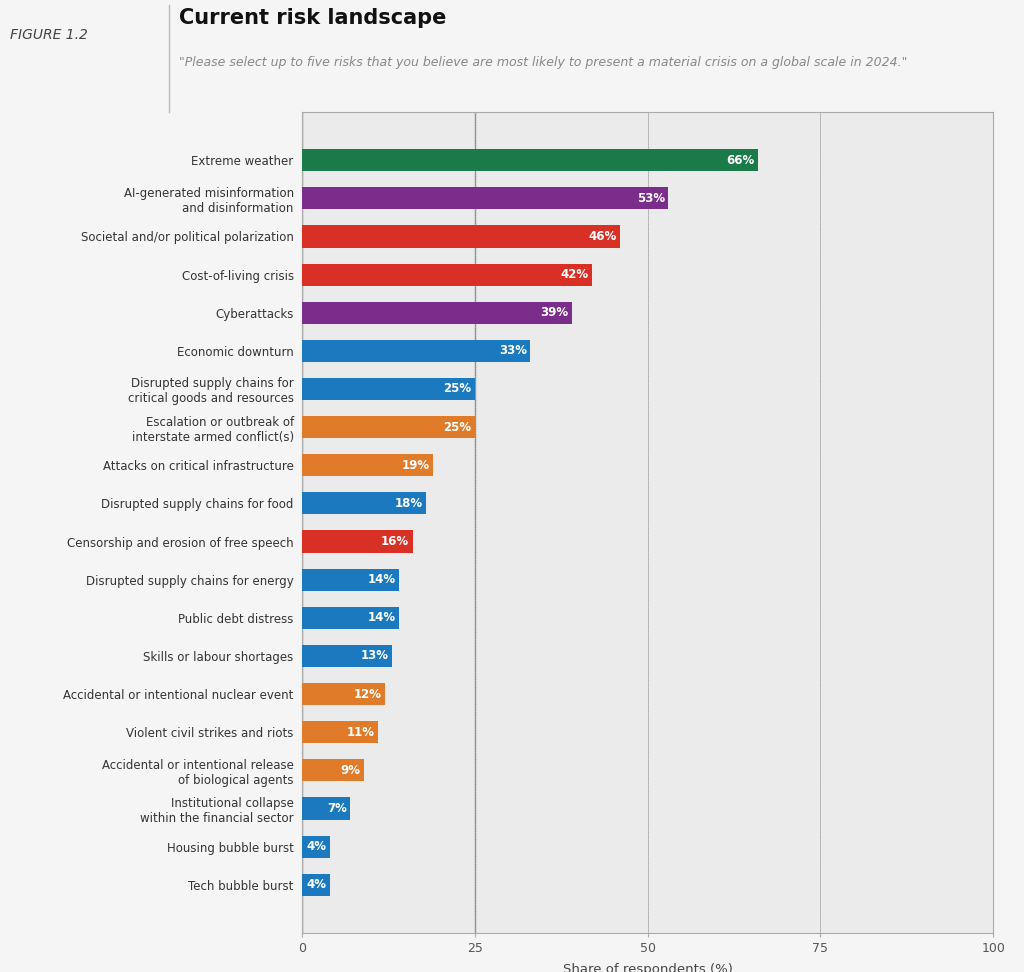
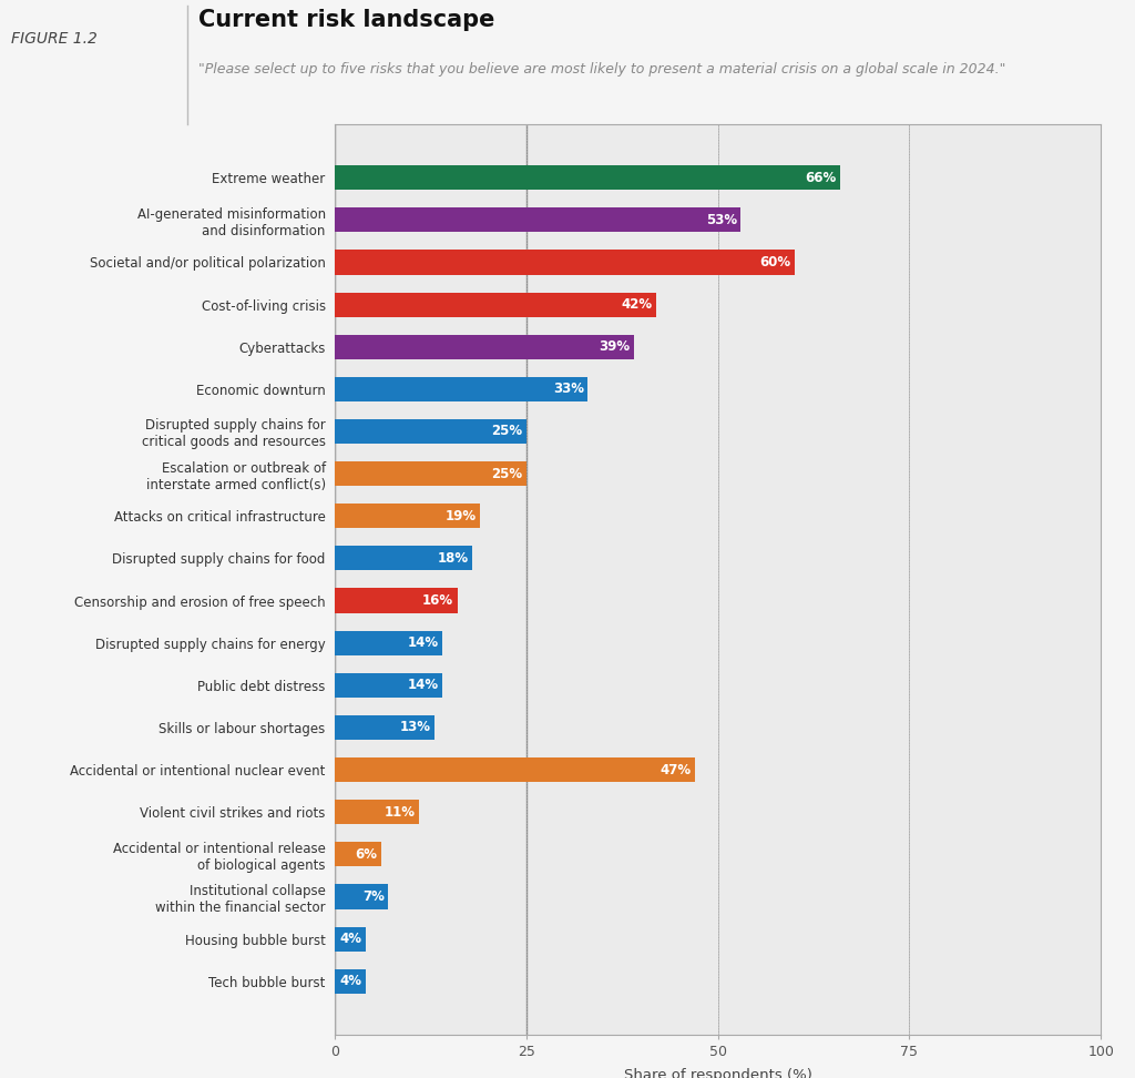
Societal and/or political polarization: 46% -> 60%
Accidental or intentional nuclear event: 12% -> 47%
Accidental or intentional release of biological agents: 9% -> 6%
